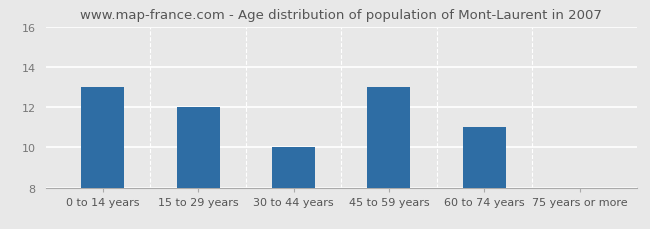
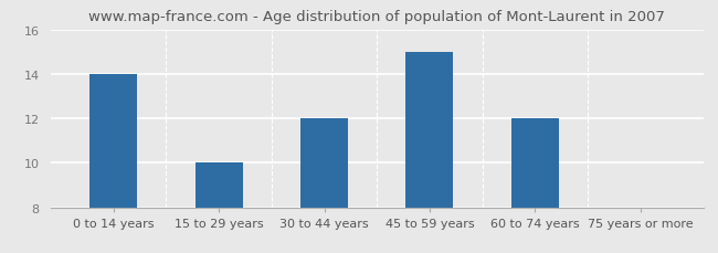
0 to 14 years: 13 -> 14
15 to 29 years: 12 -> 10
30 to 44 years: 10 -> 12
45 to 59 years: 13 -> 15
60 to 74 years: 11 -> 12
